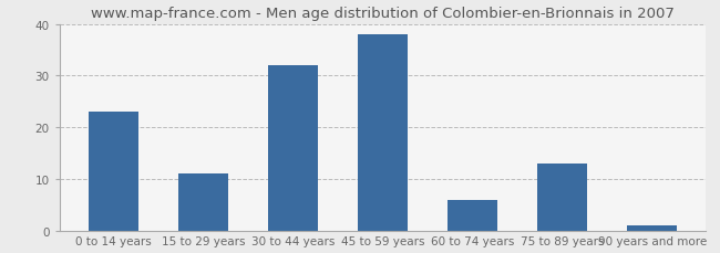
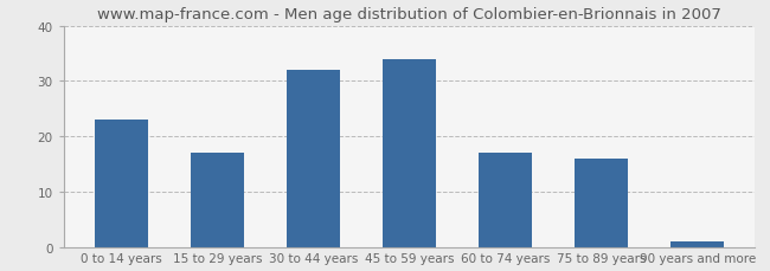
15 to 29 years: 11 -> 17
45 to 59 years: 38 -> 34
60 to 74 years: 6 -> 17
75 to 89 years: 13 -> 16
